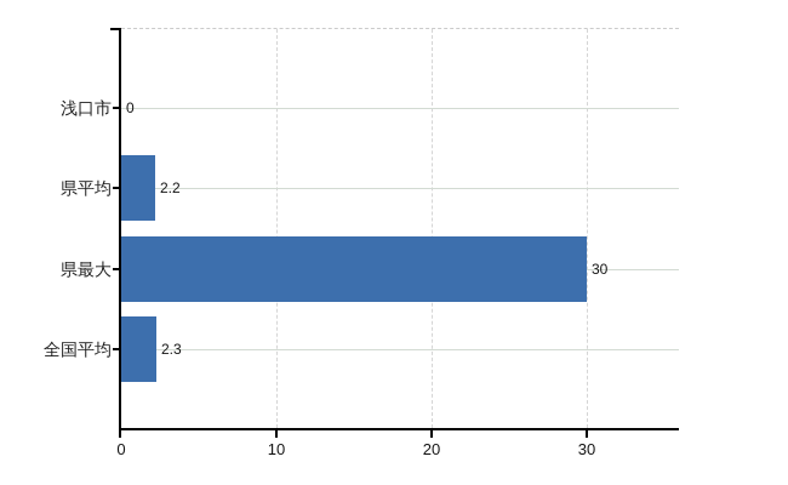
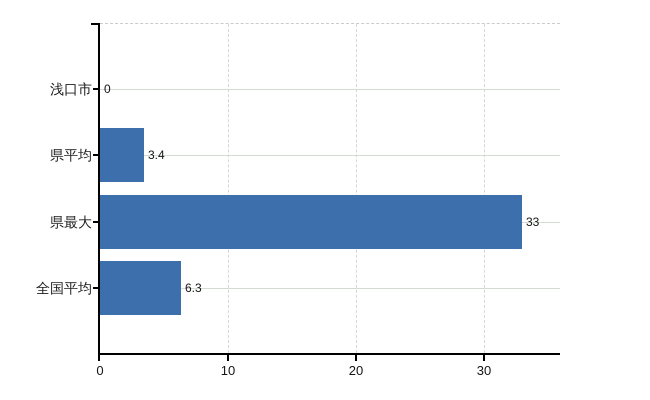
県平均: 2.2 -> 3.4
県最大: 30 -> 33
全国平均: 2.3 -> 6.3
